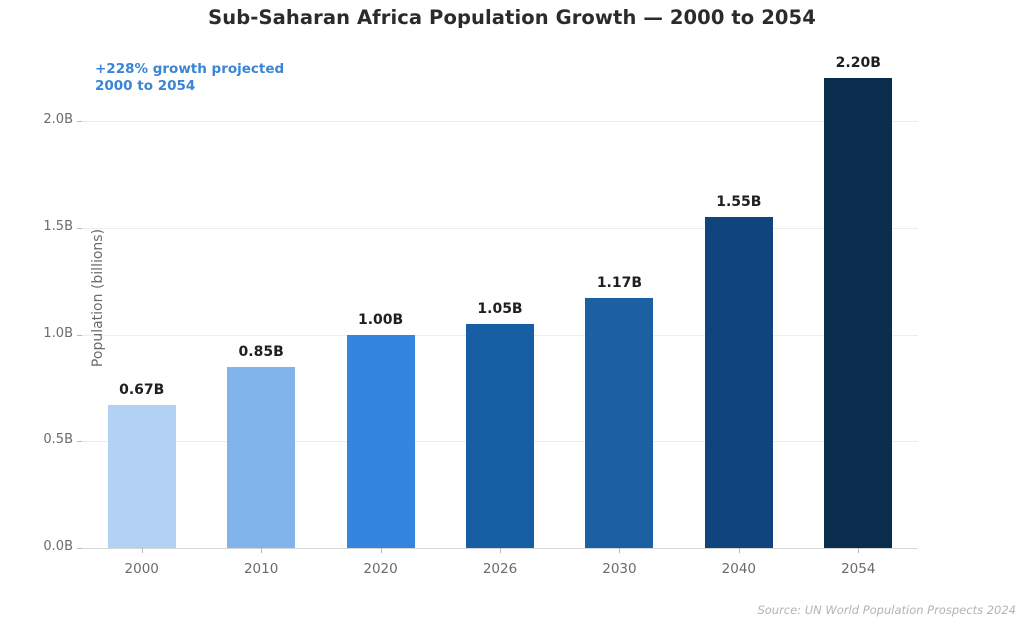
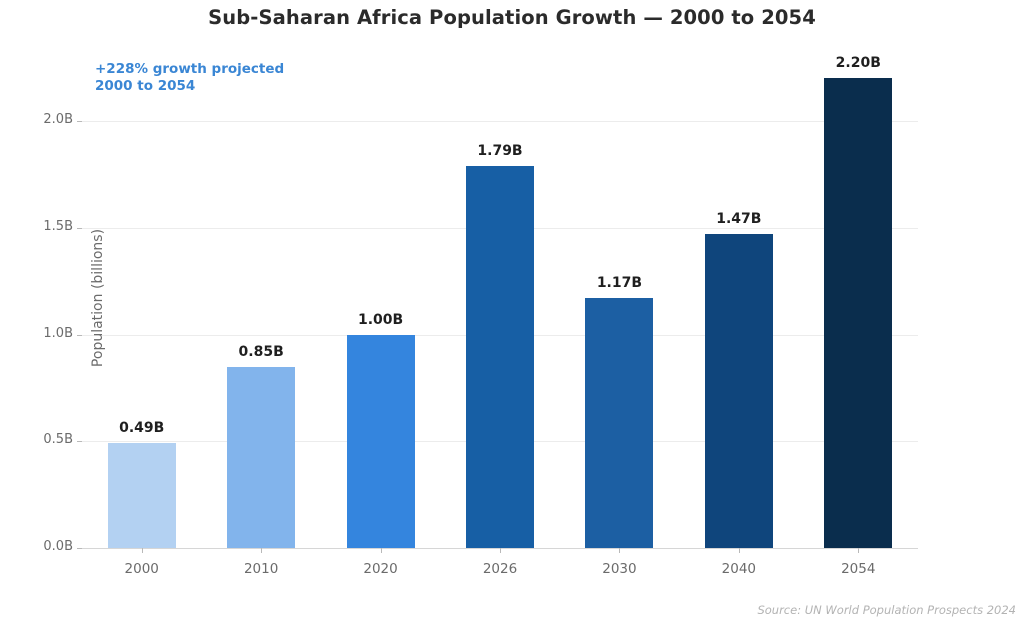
2000: 0.67B -> 0.49B
2026: 1.05B -> 1.79B
2040: 1.55B -> 1.47B
